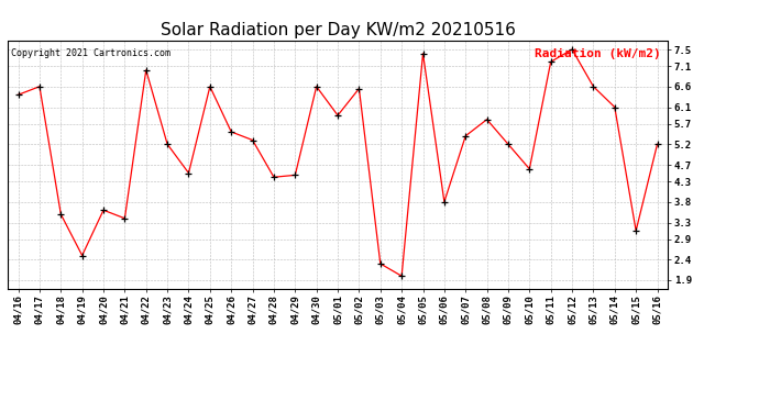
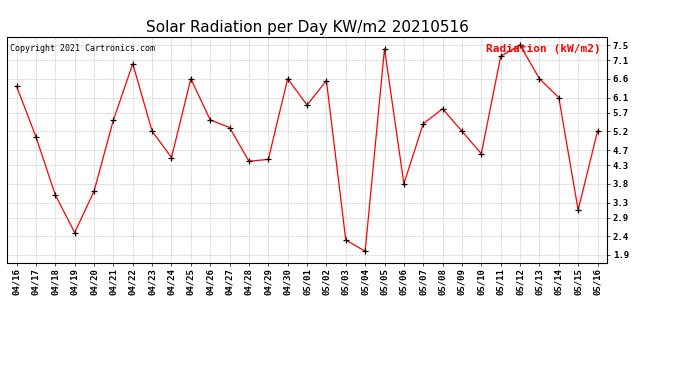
04/17: 6.60 -> 5.05
04/21: 3.40 -> 5.50
